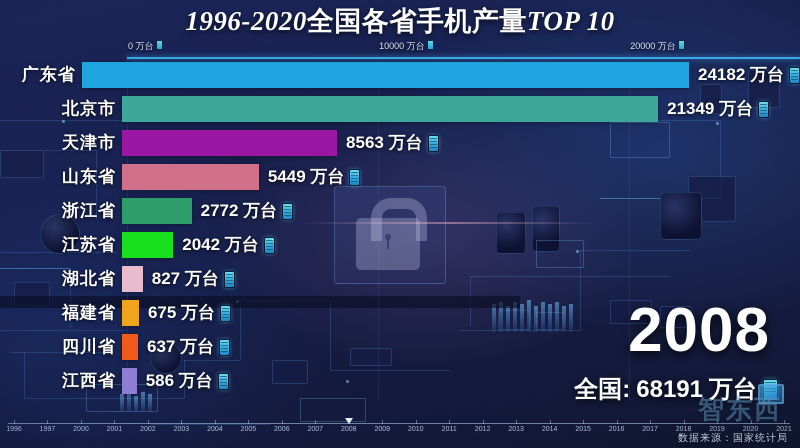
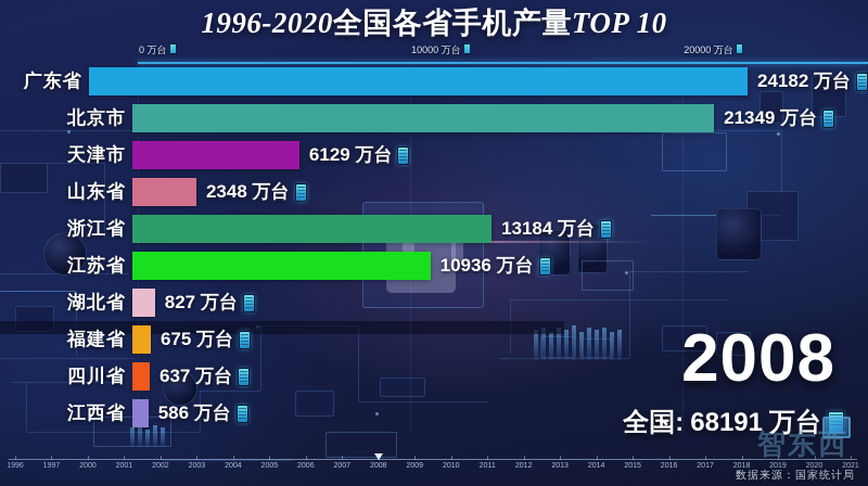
天津市: 8563 -> 6129
山东省: 5449 -> 2348
浙江省: 2772 -> 13184
江苏省: 2042 -> 10936
